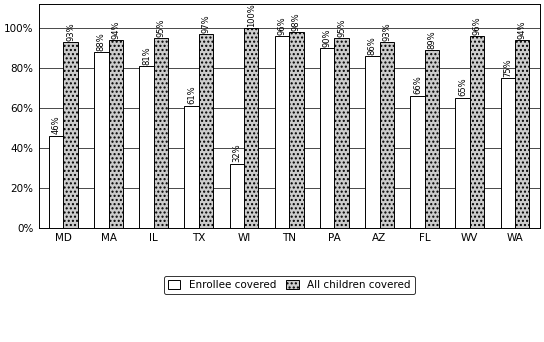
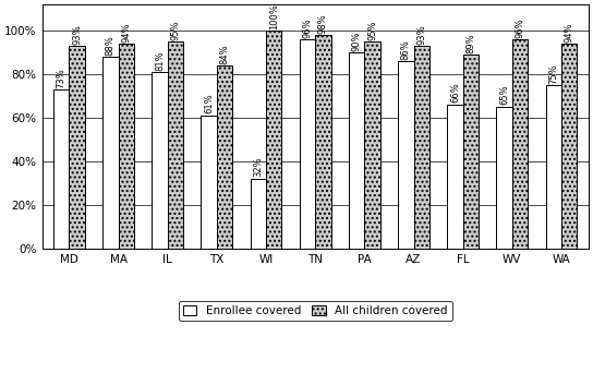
Enrollee covered/MD: 46% -> 73%
All children covered/TX: 97% -> 84%
